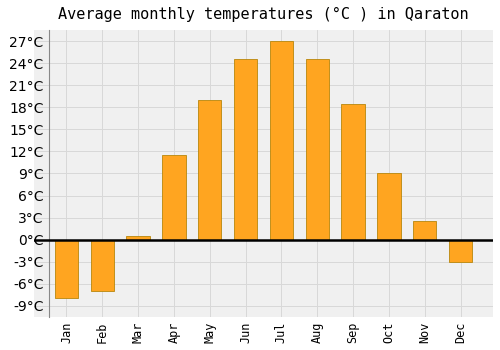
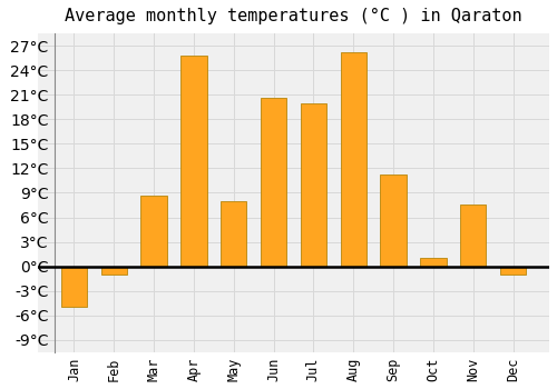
Jan: -8.0°C -> -5.0°C
Feb: -7.0°C -> -1.0°C
Mar: 0.5°C -> 8.6°C
Apr: 11.5°C -> 25.8°C
May: 19.0°C -> 8.0°C
Jun: 24.5°C -> 20.6°C
Jul: 27.0°C -> 20.0°C
Aug: 24.5°C -> 26.2°C
Sep: 18.5°C -> 11.2°C
Oct: 9.0°C -> 1.0°C
Nov: 2.5°C -> 7.6°C
Dec: -3.0°C -> -1.0°C
